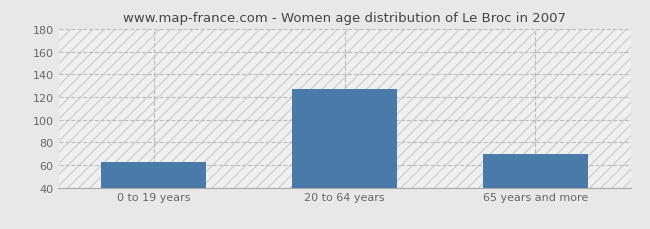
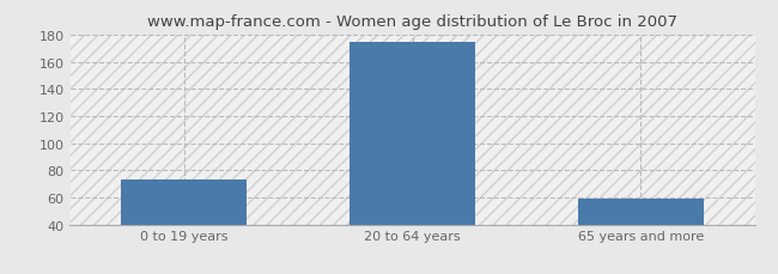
0 to 19 years: 63 -> 73
20 to 64 years: 127 -> 175
65 years and more: 70 -> 59
